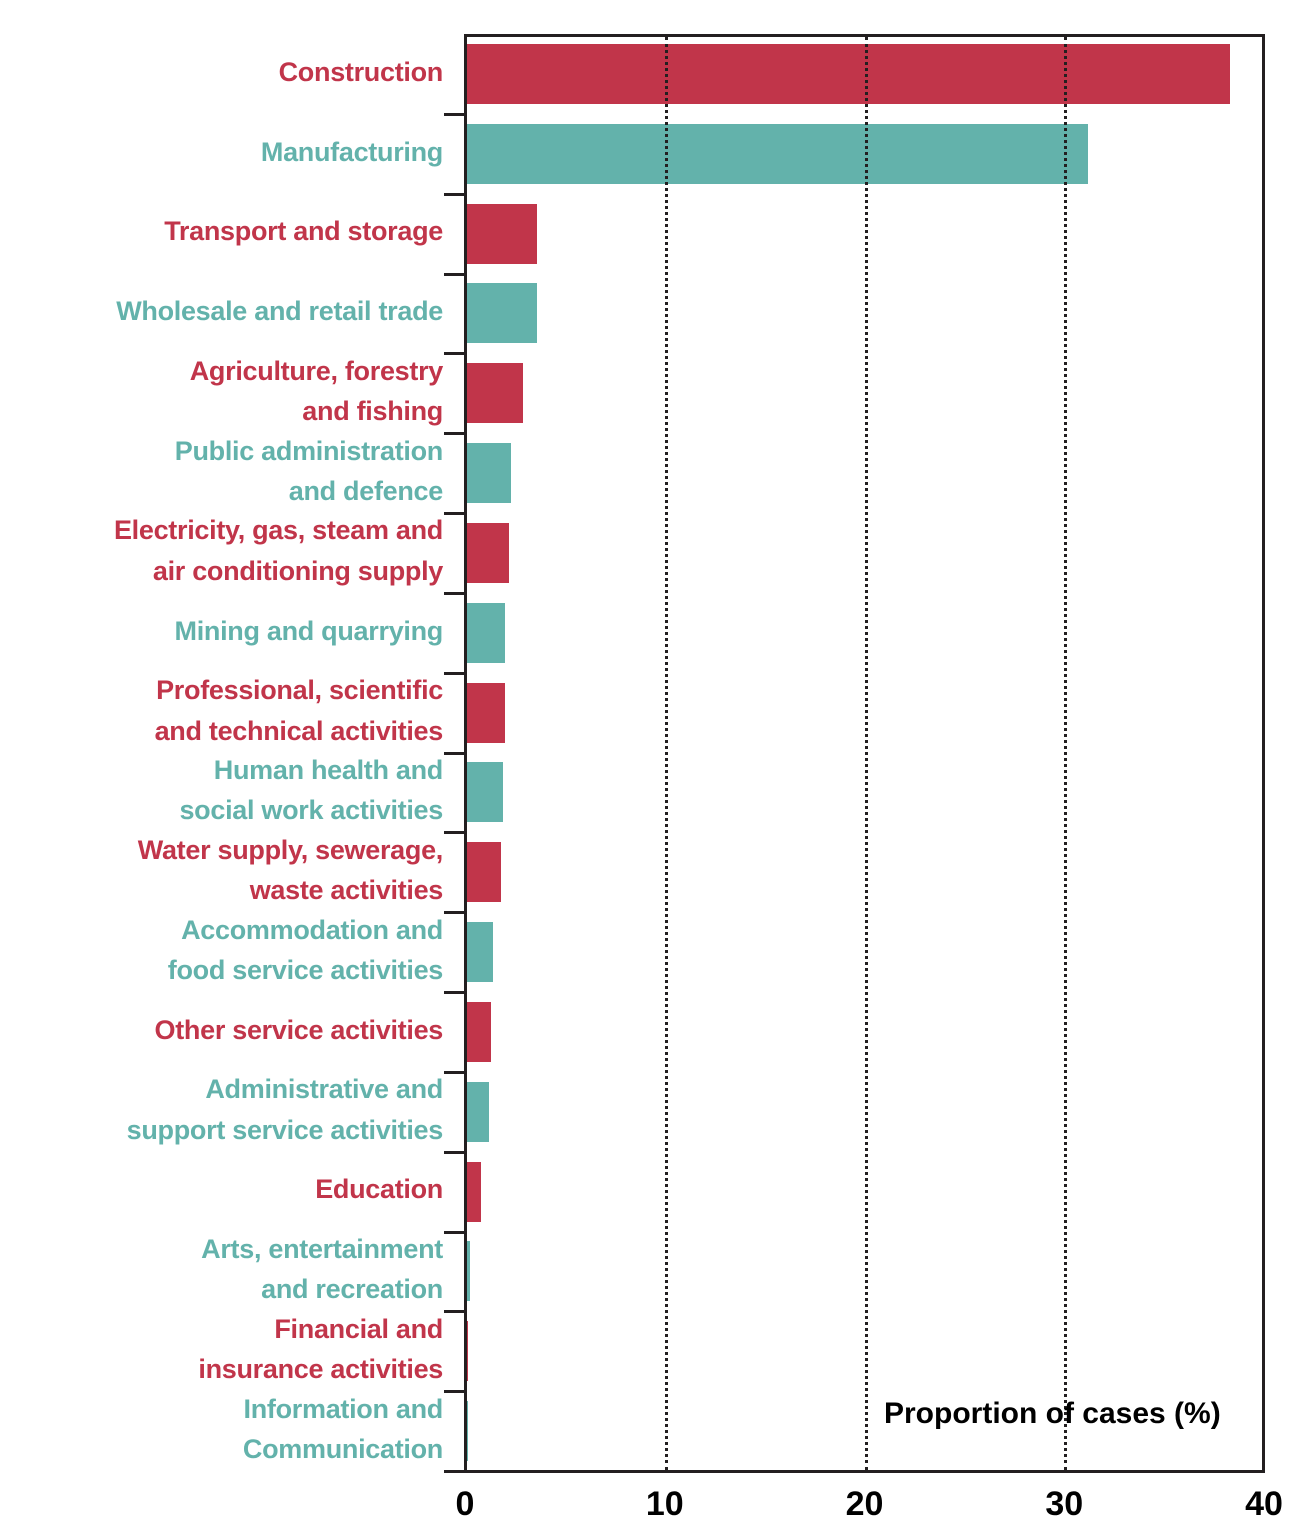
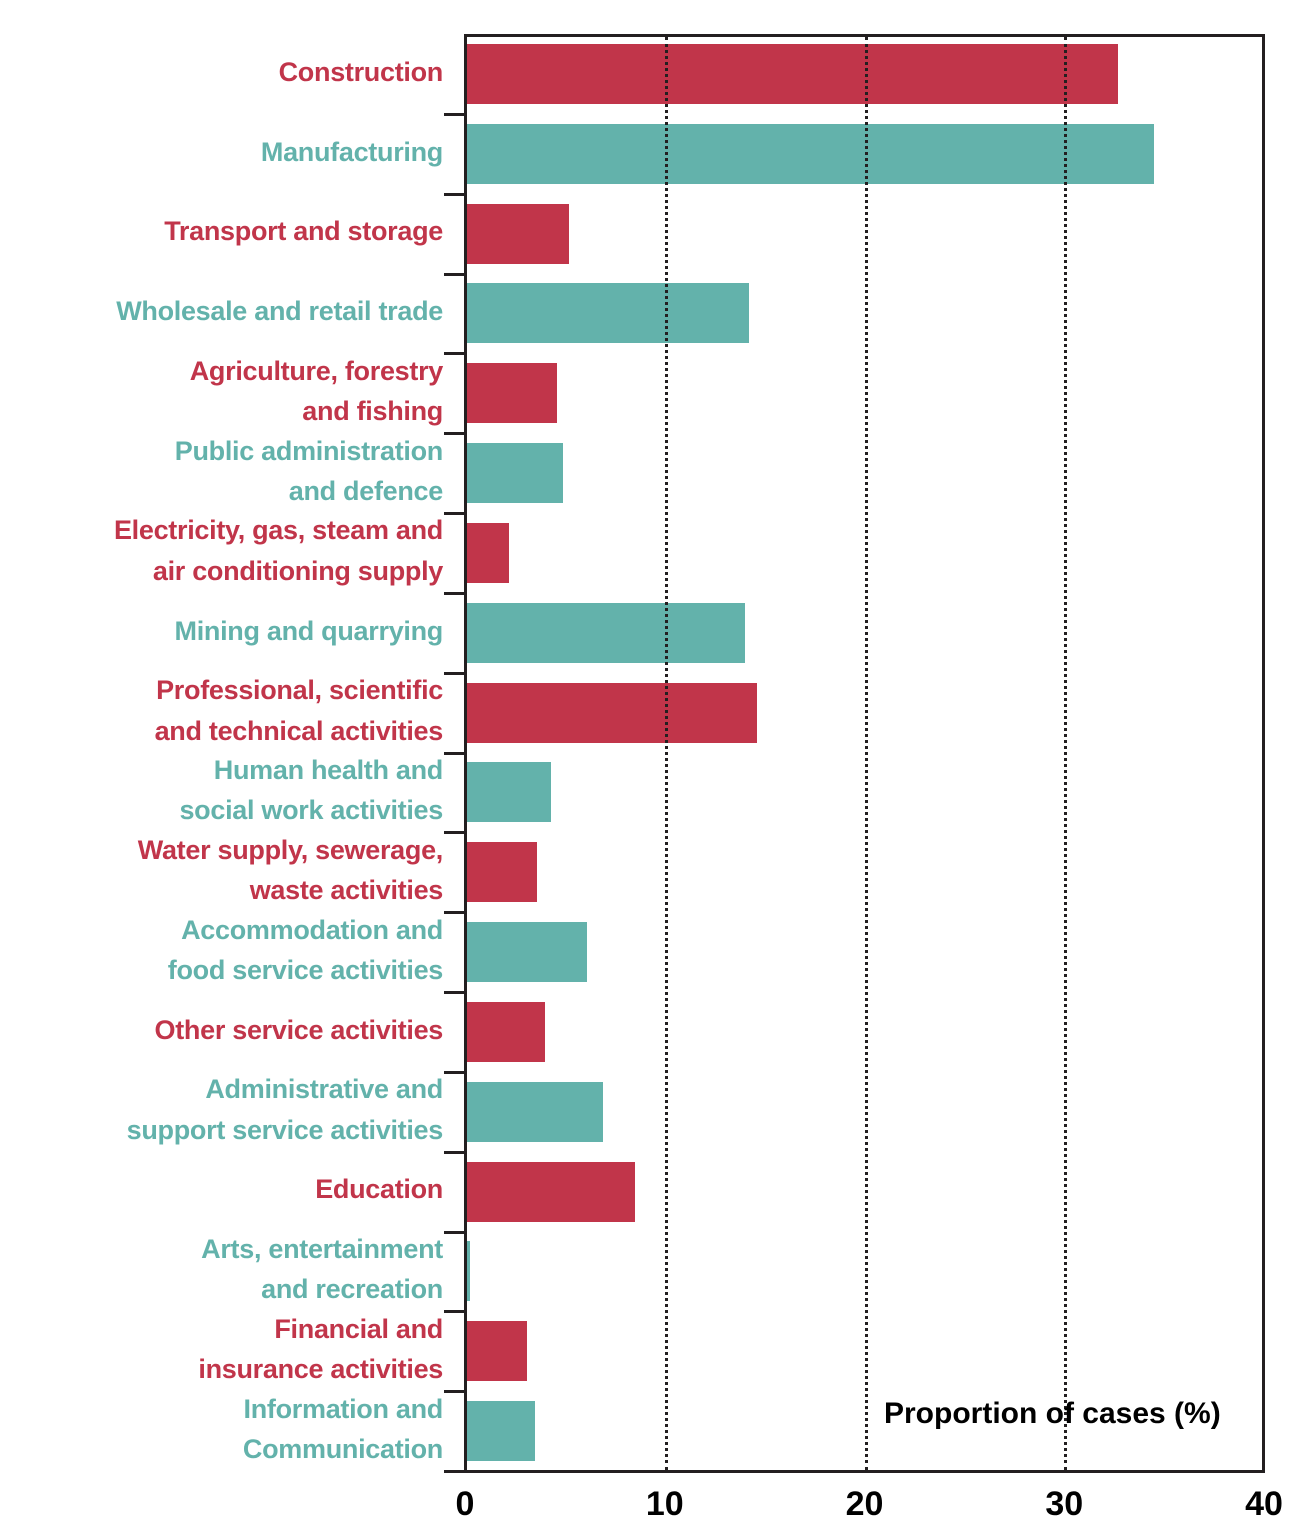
Construction: 38.3 -> 32.7
Manufacturing: 31.2 -> 34.5
Transport and storage: 3.6 -> 5.2
Wholesale and retail trade: 3.6 -> 14.2
Agriculture, forestry and fishing: 2.9 -> 4.6
Public administration and defence: 2.3 -> 4.9
Mining and quarrying: 2.0 -> 14.0
Professional, scientific and technical activities: 2.0 -> 14.6
Human health and social work activities: 1.9 -> 4.3
Water supply, sewerage, waste activities: 1.8 -> 3.6
Accommodation and food service activities: 1.4 -> 6.1
Other service activities: 1.3 -> 4.0
Administrative and support service activities: 1.2 -> 6.9
Education: 0.8 -> 8.5
Financial and insurance activities: 0.1 -> 3.1
Information and Communication: 0.1 -> 3.5
